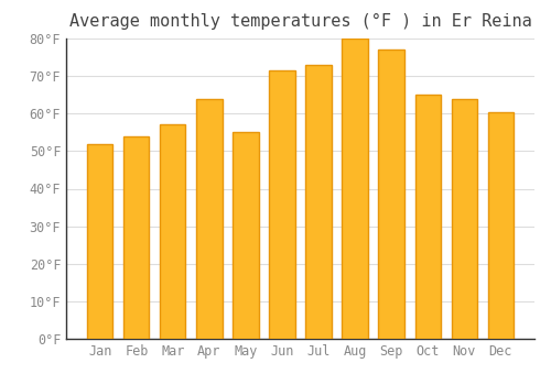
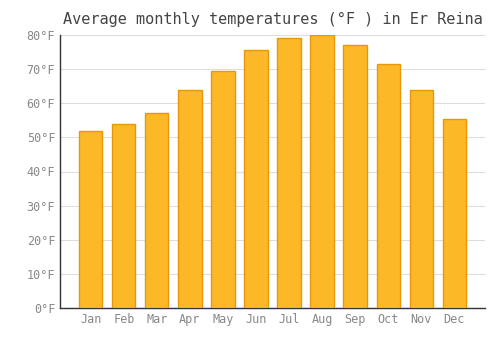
May: 55.0°F -> 69.5°F
Jun: 71.5°F -> 75.5°F
Jul: 73.0°F -> 79.0°F
Oct: 65.0°F -> 71.5°F
Dec: 60.5°F -> 55.5°F
